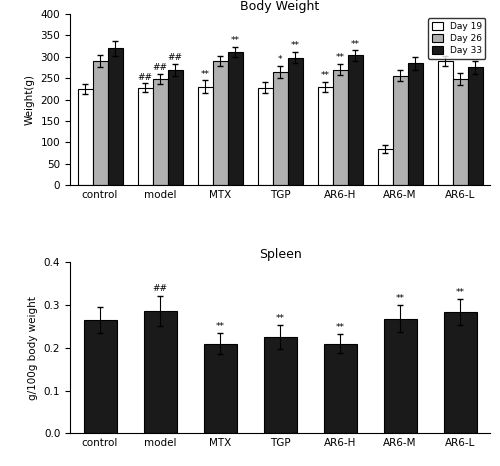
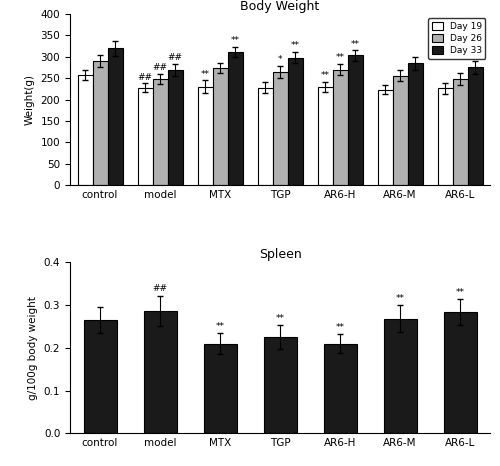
Body Weight/Day 19/control: 225 -> 258
Body Weight/Day 26/MTX: 290 -> 273
Body Weight/Day 19/AR6-M: 85 -> 223
Body Weight/Day 19/AR6-L: 290 -> 226
